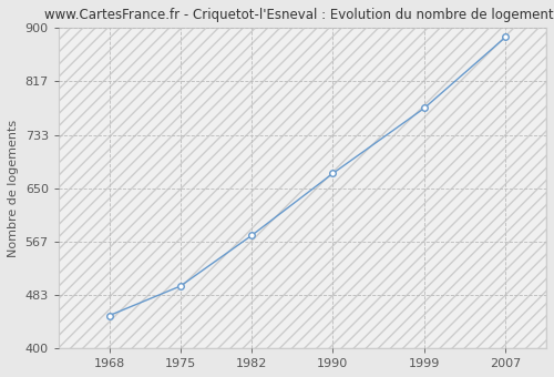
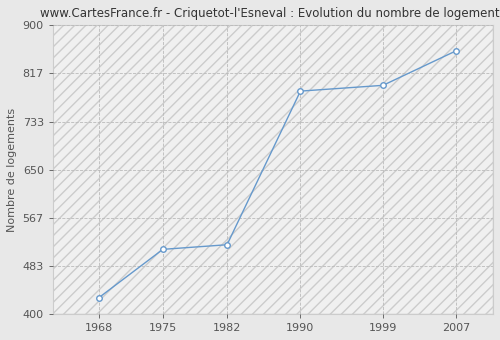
1968: 451 -> 428
1975: 497 -> 512
1982: 576 -> 520
1990: 673 -> 786
1999: 775 -> 796
2007: 886 -> 856
